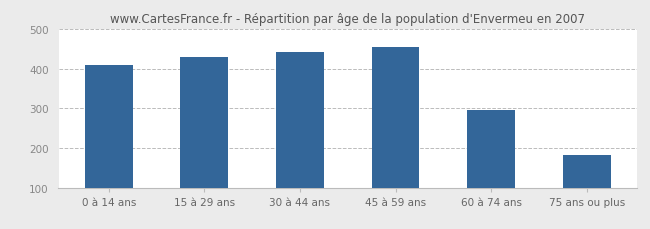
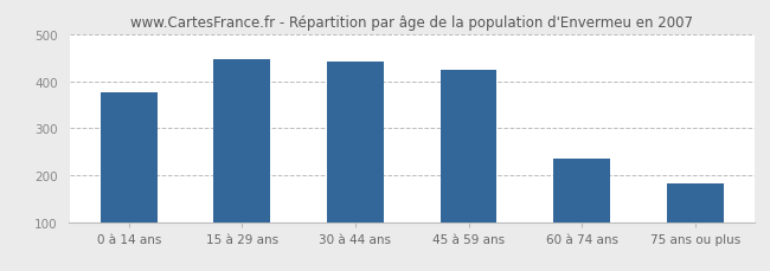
0 à 14 ans: 410 -> 375
15 à 29 ans: 430 -> 447
45 à 59 ans: 455 -> 425
60 à 74 ans: 295 -> 235
